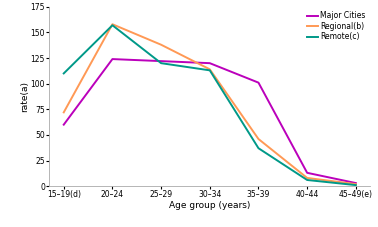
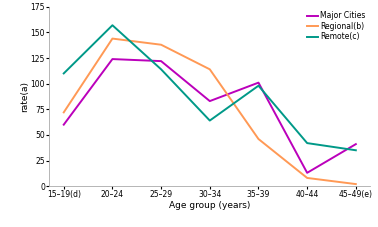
Regional(b)/20–24: 158 -> 144
Remote(c)/25–29: 120 -> 114
Major Cities/30–34: 120 -> 83
Remote(c)/30–34: 113 -> 64
Remote(c)/35–39: 37 -> 98
Remote(c)/40–44: 6 -> 42
Major Cities/45–49(e): 3 -> 41
Remote(c)/45–49(e): 1 -> 35
